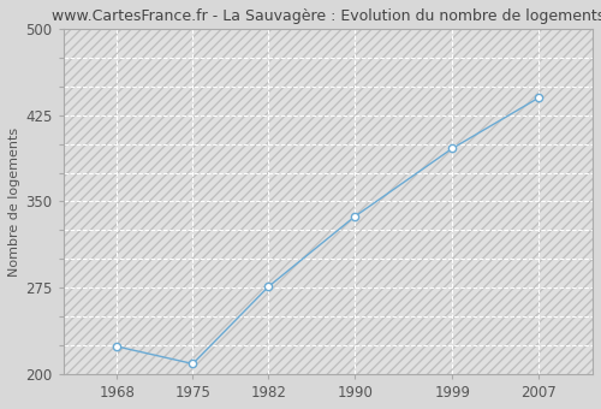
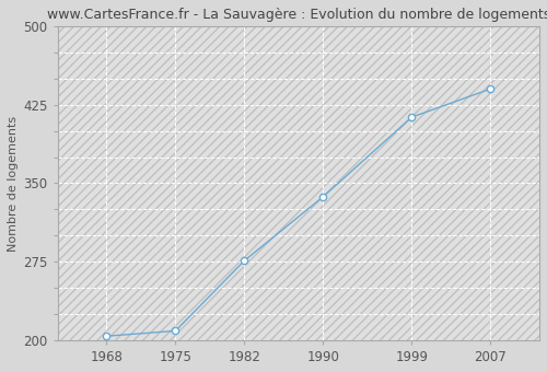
1968: 224 -> 204
1999: 396 -> 413
